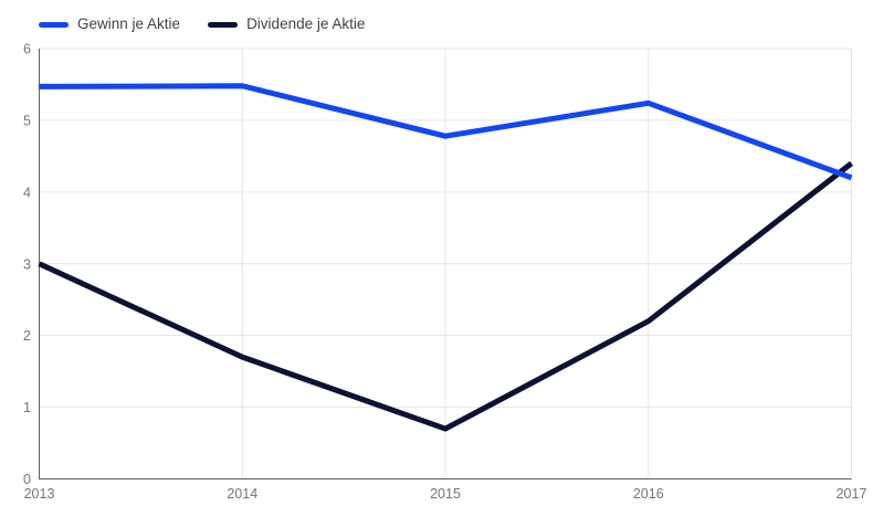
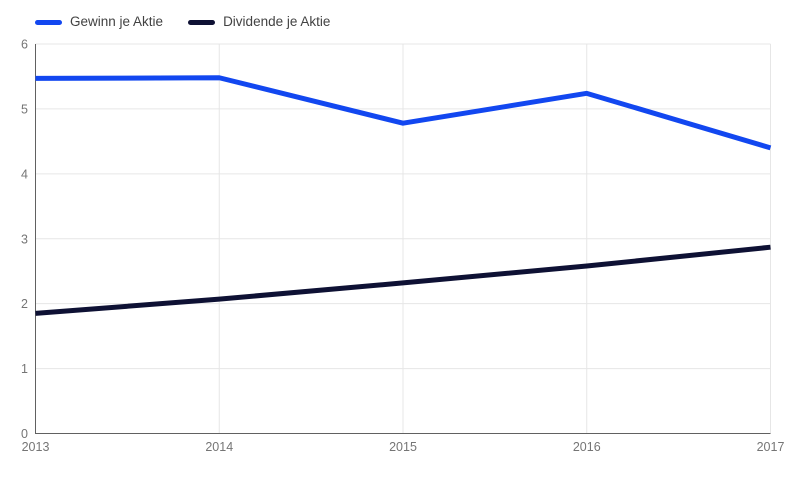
Dividende je Aktie/2013: 3.0 -> 1.9
Dividende je Aktie/2014: 1.7 -> 2.1
Dividende je Aktie/2015: 0.7 -> 2.3
Dividende je Aktie/2016: 2.2 -> 2.6
Gewinn je Aktie/2017: 4.2 -> 4.4
Dividende je Aktie/2017: 4.4 -> 2.9
